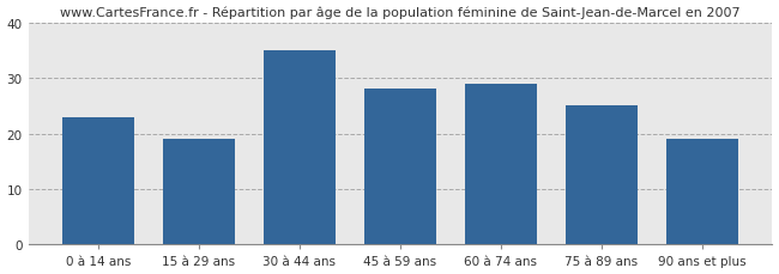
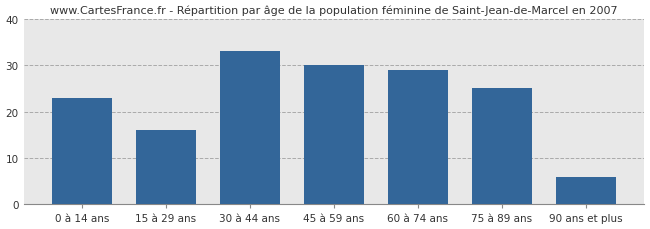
15 à 29 ans: 19 -> 16
30 à 44 ans: 35 -> 33
45 à 59 ans: 28 -> 30
90 ans et plus: 19 -> 6
